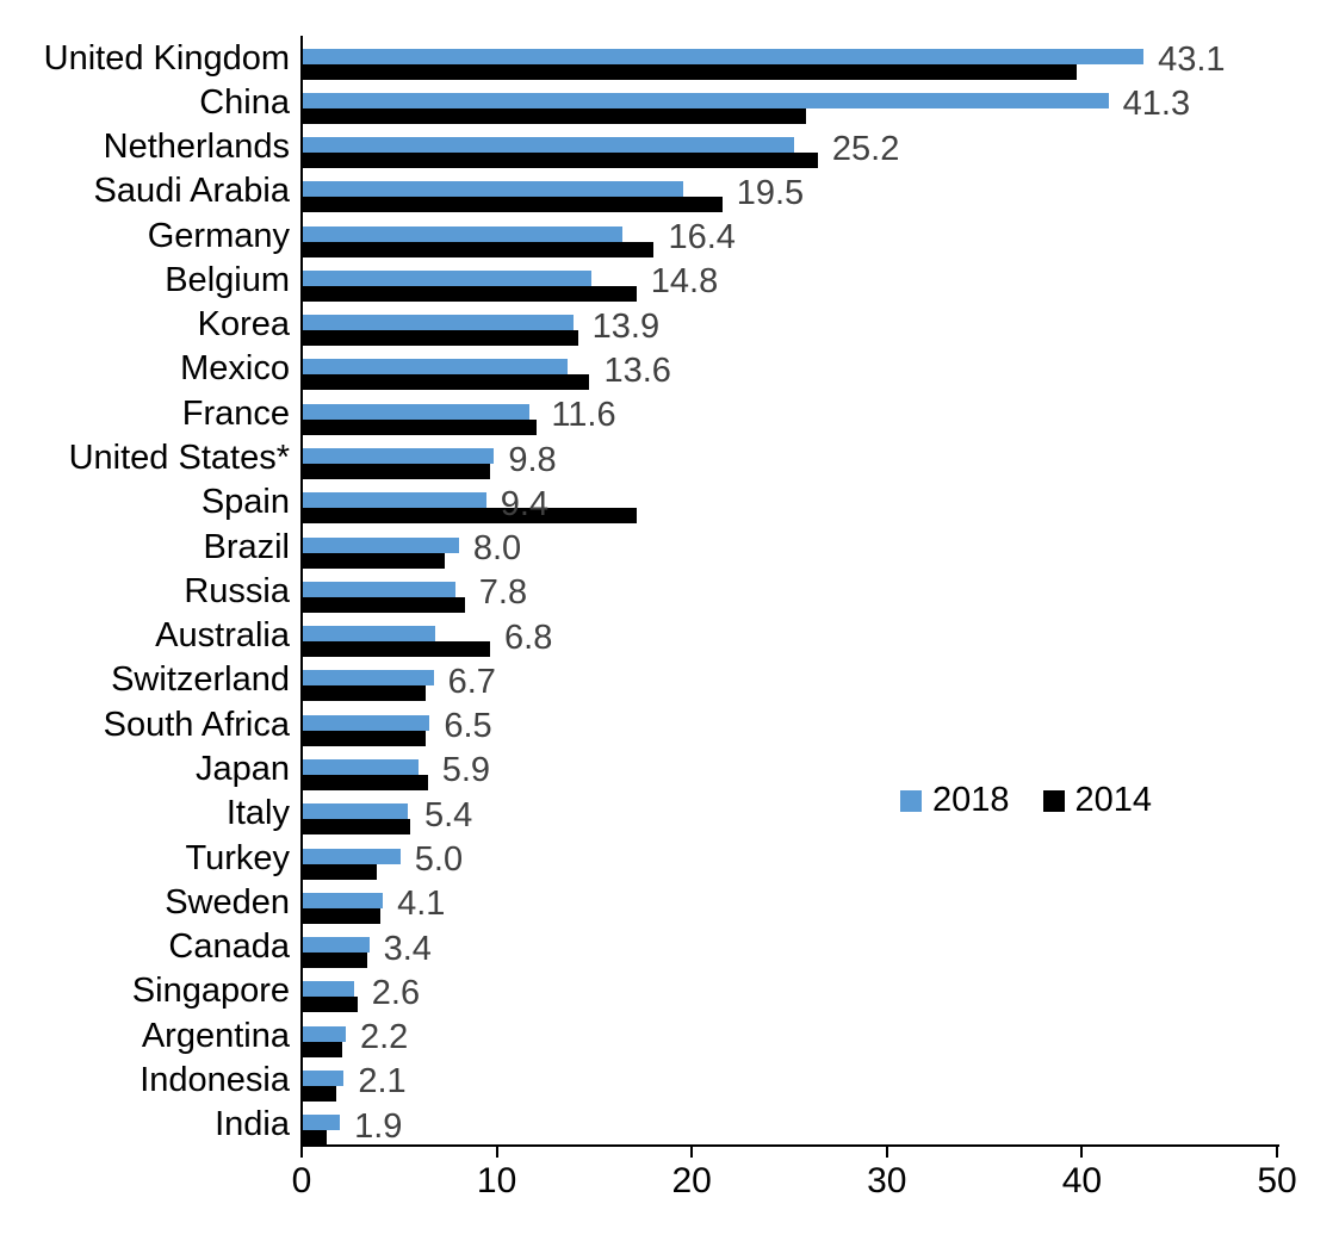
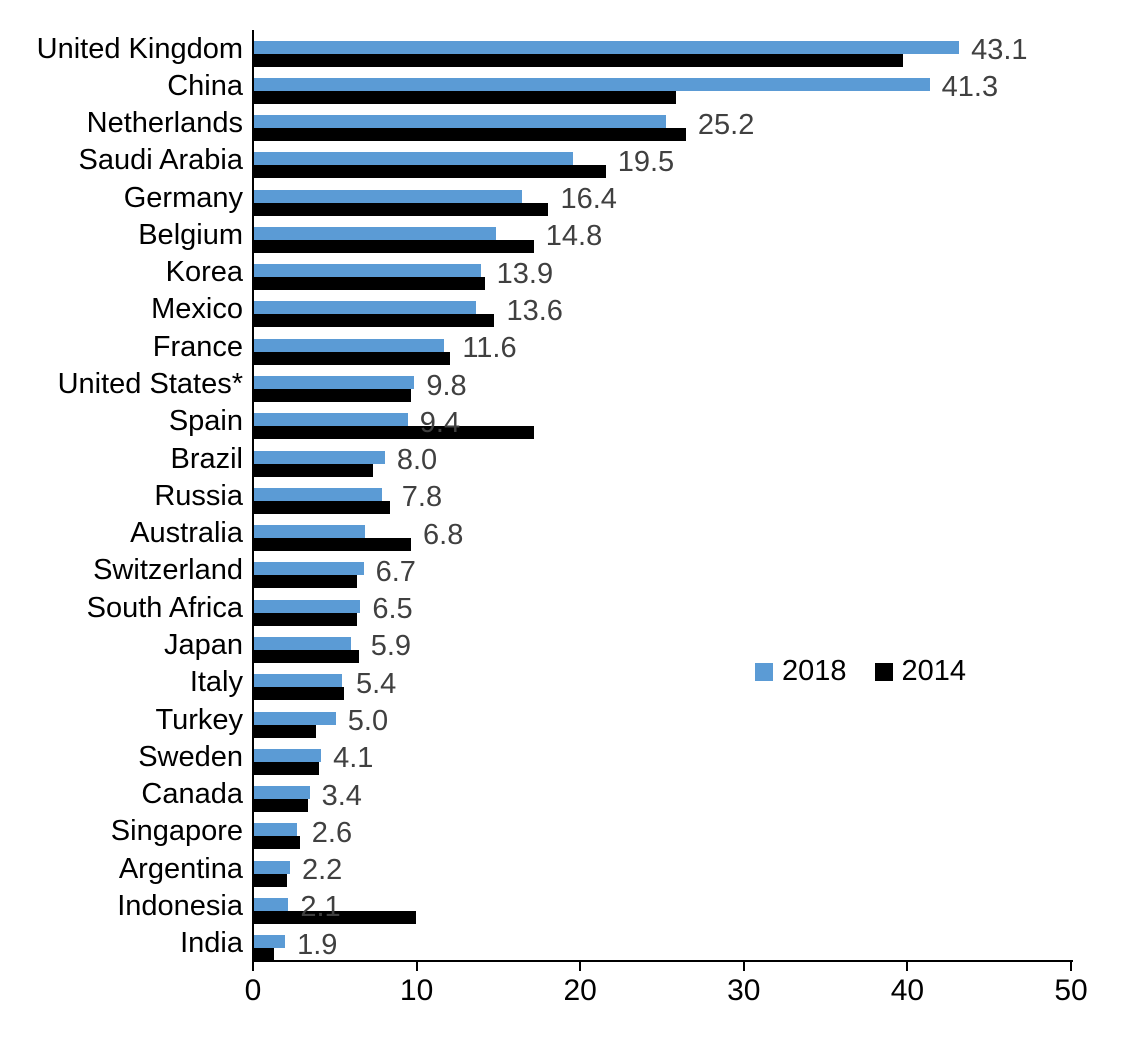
2014/Indonesia: 1.7 -> 9.9
